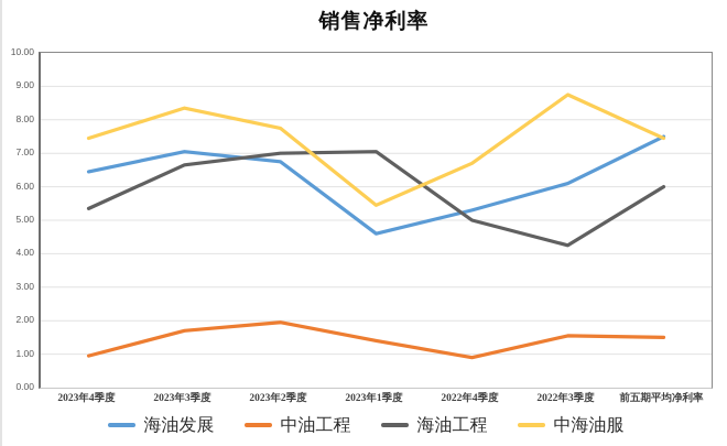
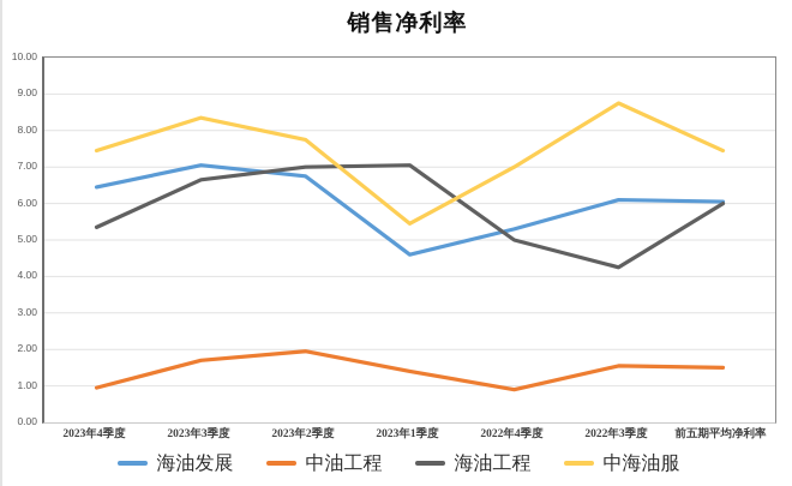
中海油服/2022年4季度: 6.7 -> 7.0
海油发展/前五期平均净利率: 7.5 -> 6.0
